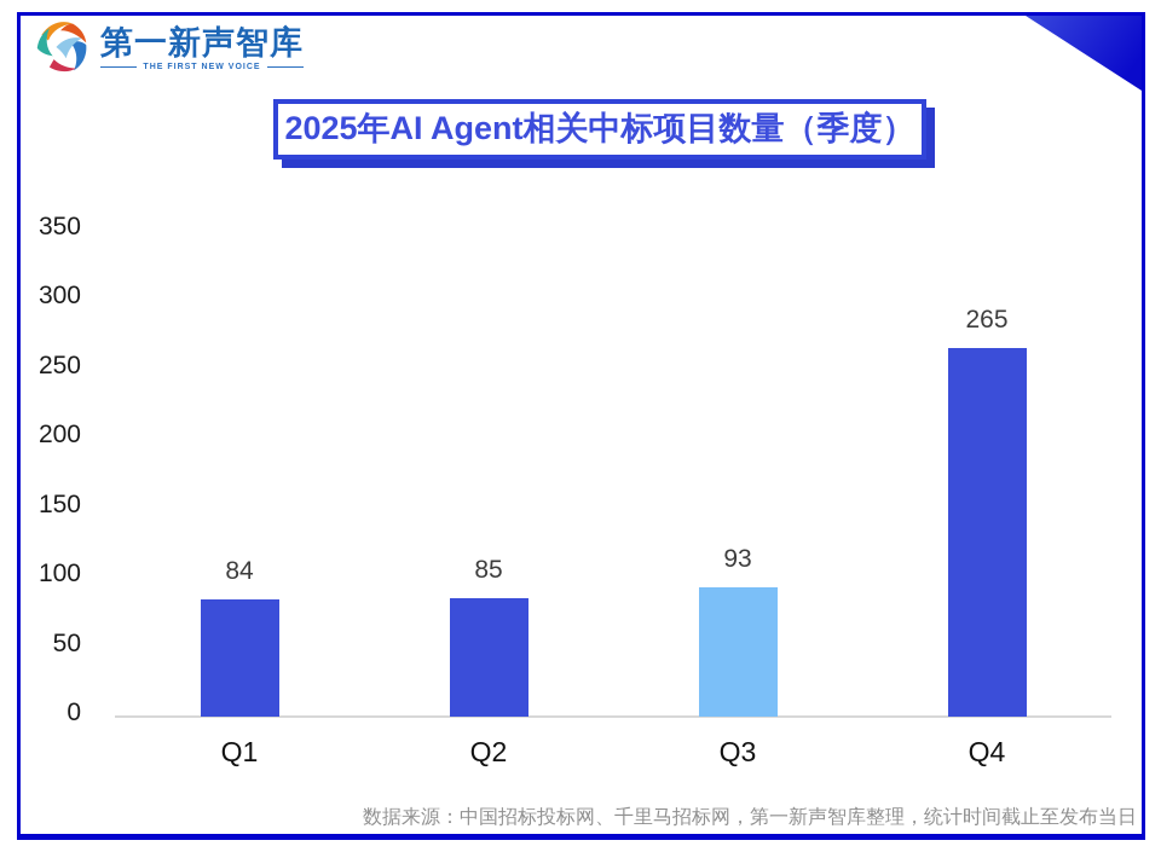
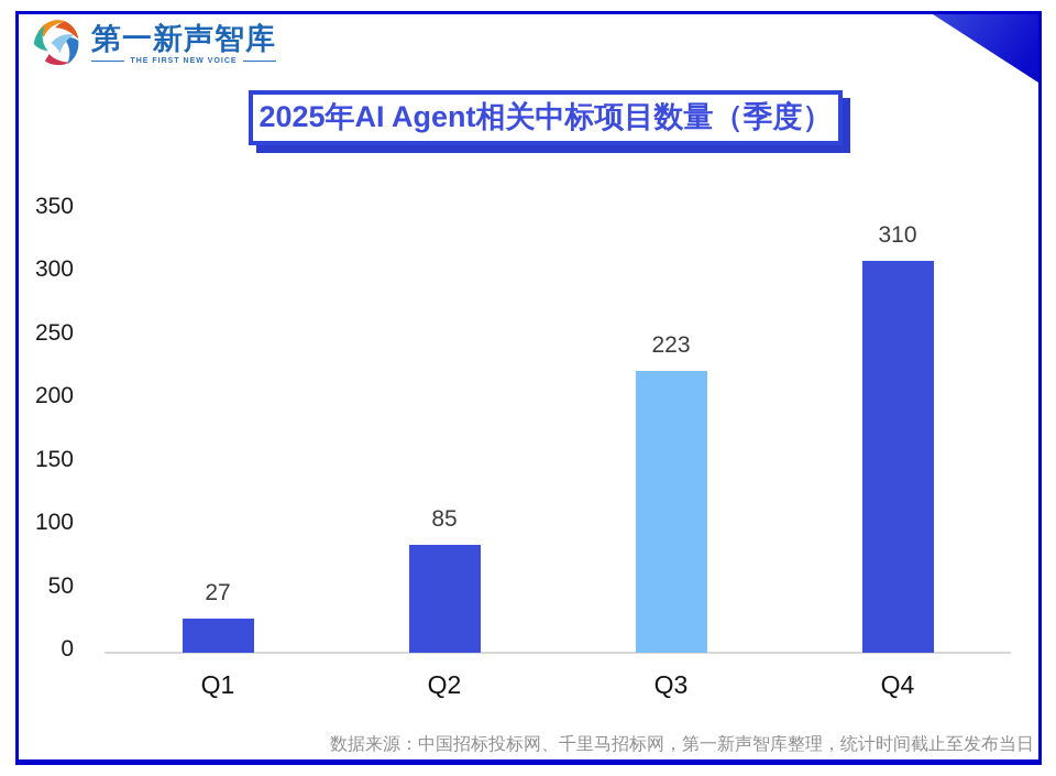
Q1: 84 -> 27
Q3: 93 -> 223
Q4: 265 -> 310
